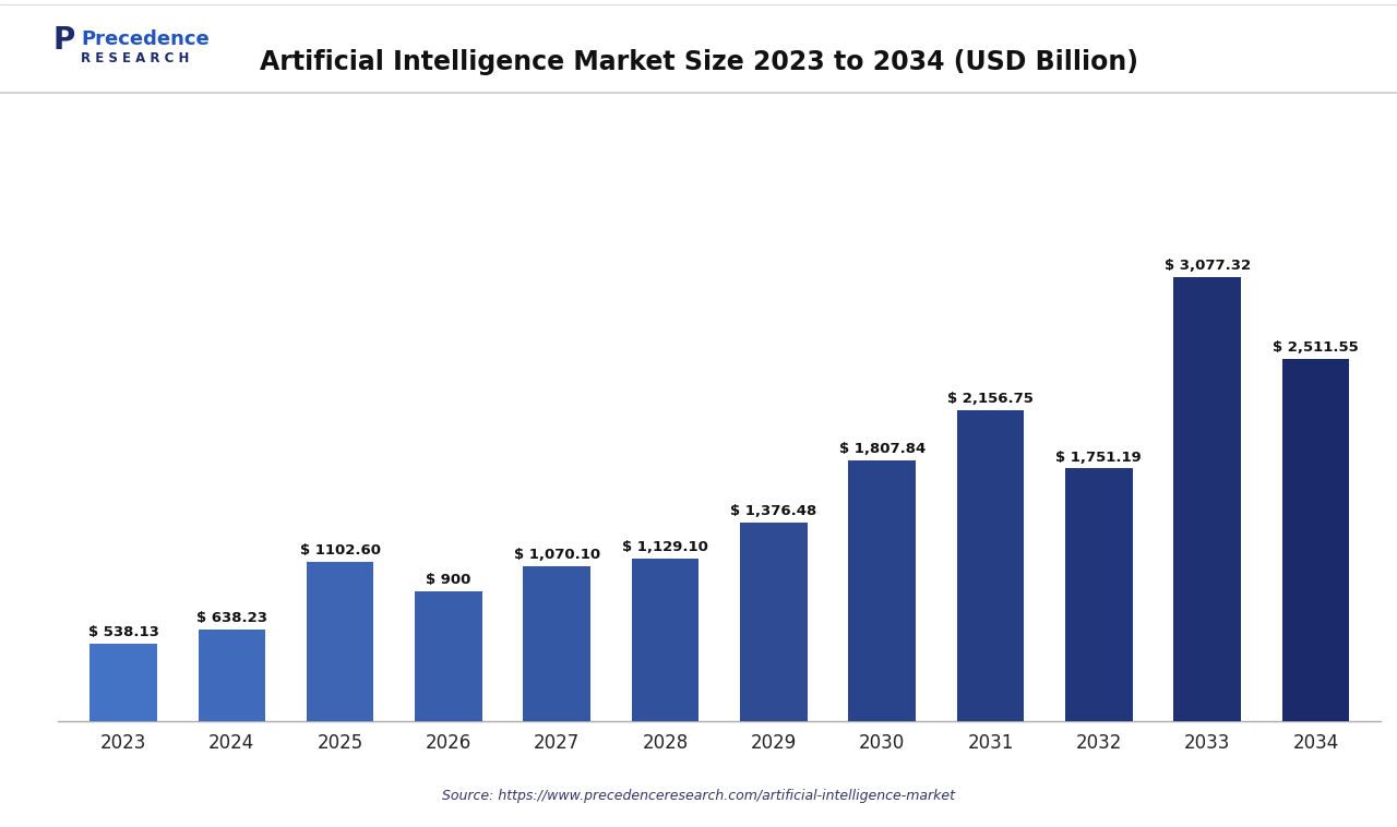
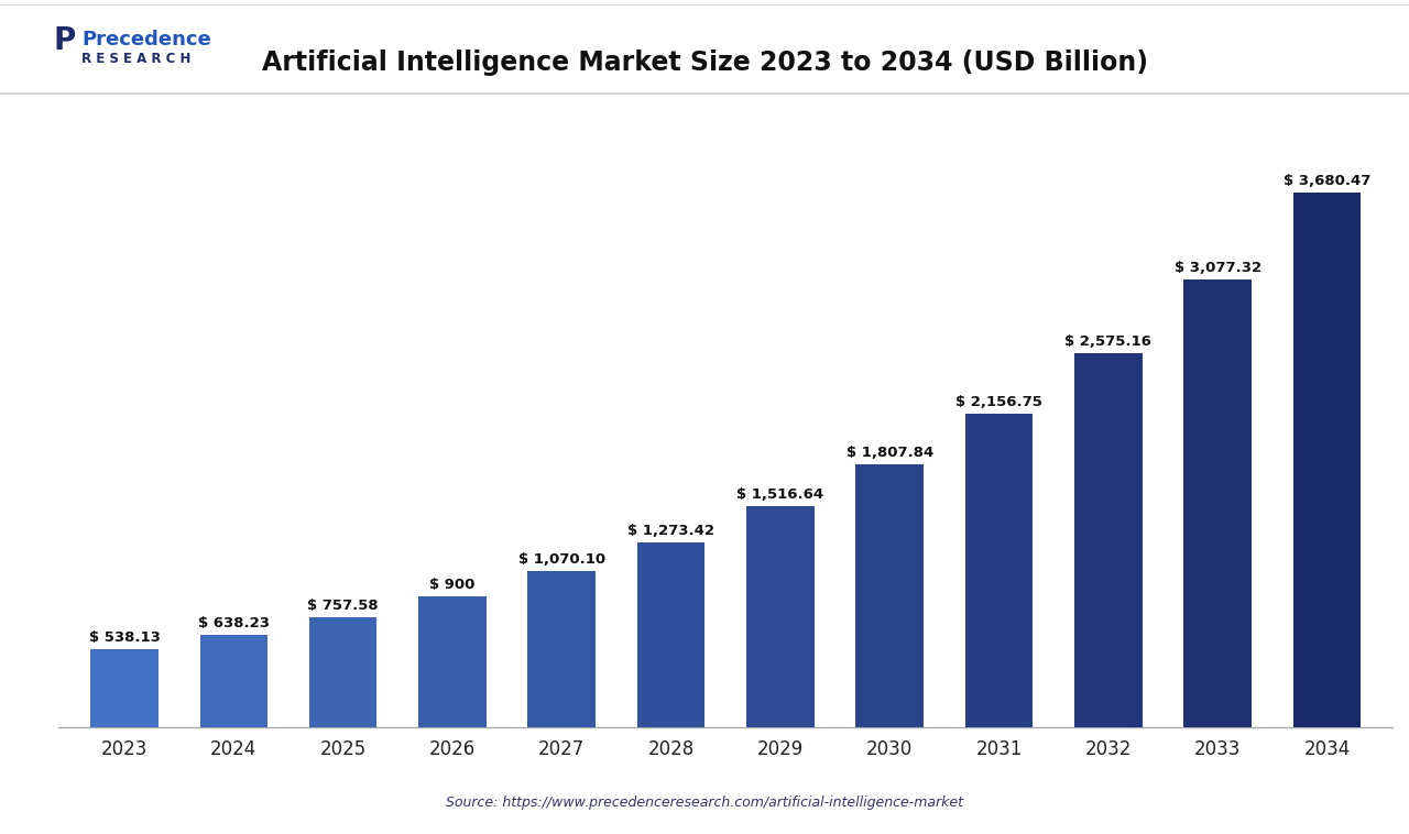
2025: 1102.60 -> 757.58
2028: 1,129.10 -> 1,273.42
2029: 1,376.48 -> 1,516.64
2032: 1,751.19 -> 2,575.16
2034: 2,511.55 -> 3,680.47
